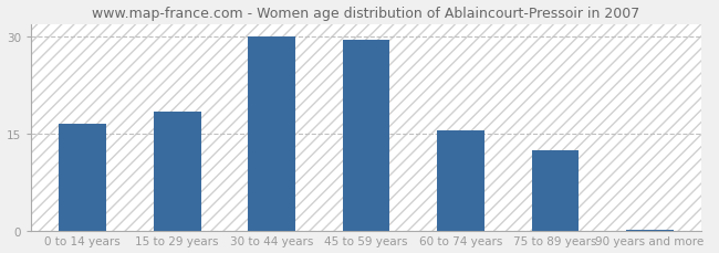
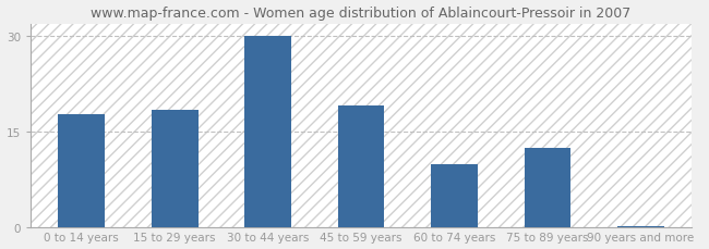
0 to 14 years: 16.5 -> 17.8
45 to 59 years: 29.5 -> 19.2
60 to 74 years: 15.5 -> 10.0
